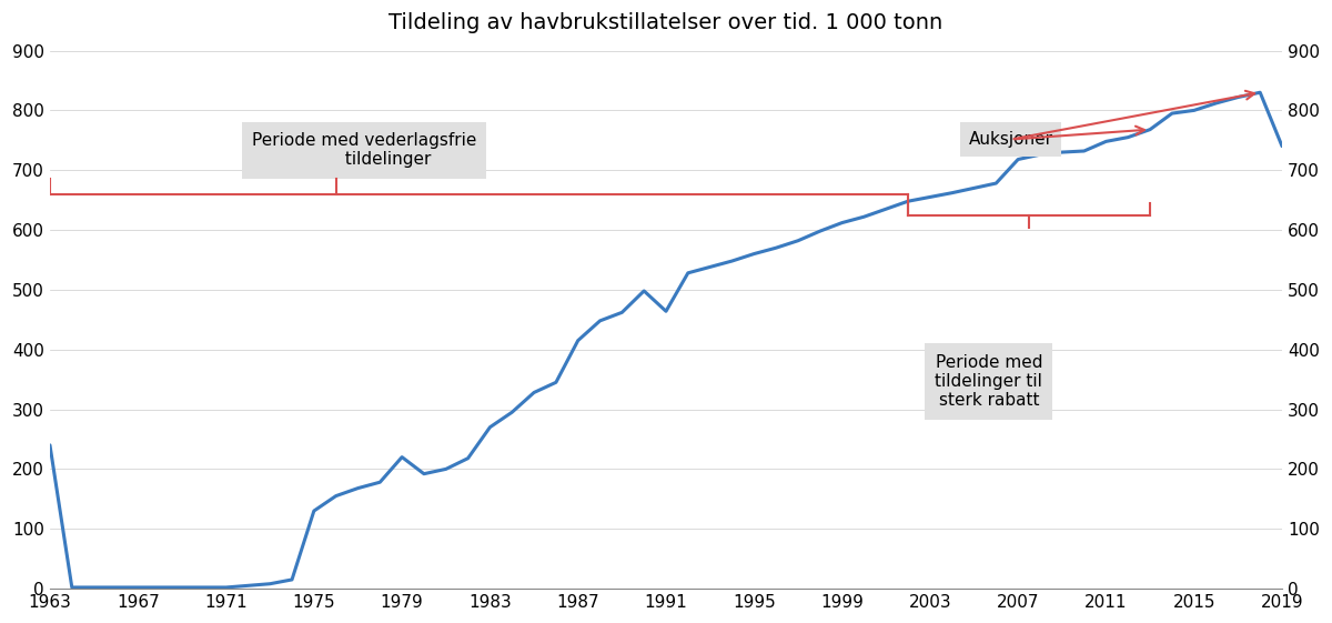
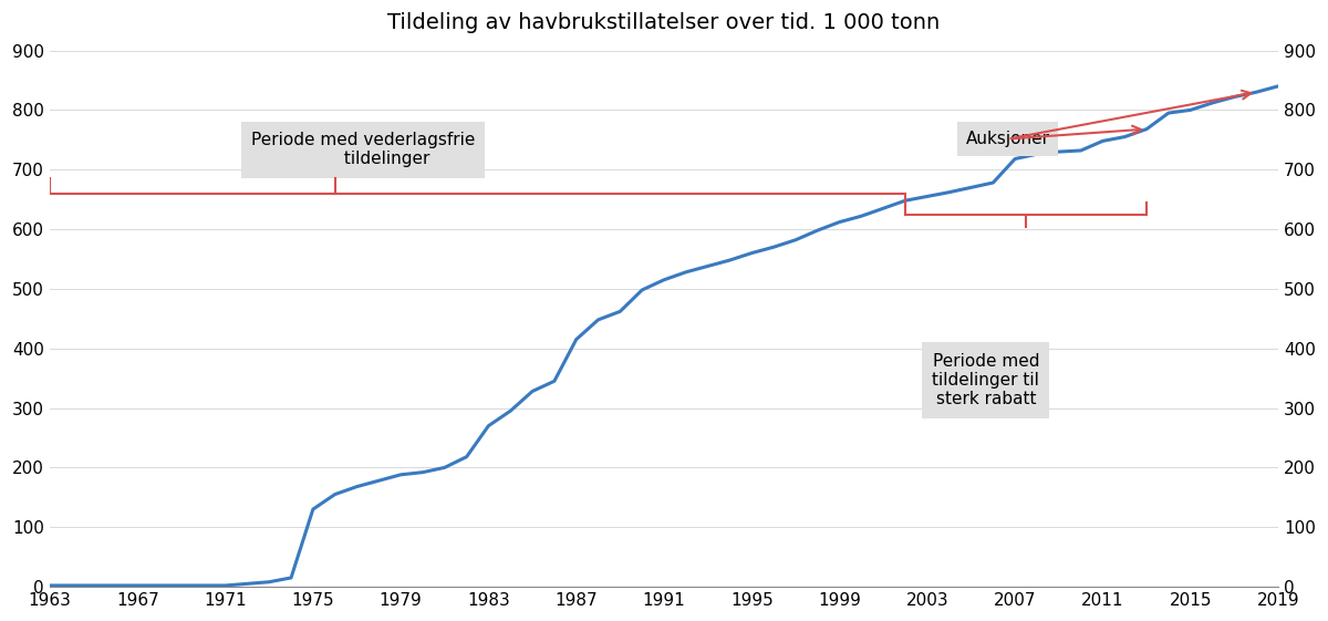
1963: 240 -> 2
1979: 220 -> 188
1991: 464 -> 515
2019: 740 -> 840
